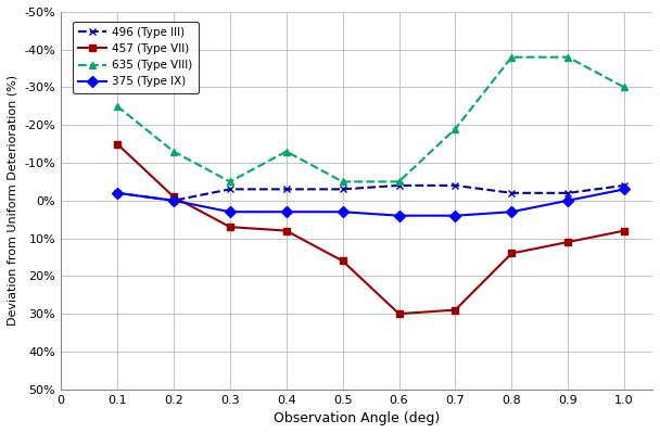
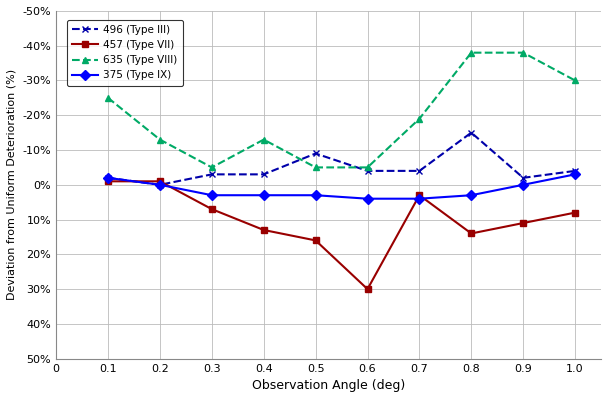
457 (Type VII)/0.1: -15% -> -1%
457 (Type VII)/0.4: 8% -> 13%
496 (Type III)/0.5: -3% -> -9%
457 (Type VII)/0.7: 29% -> 3%
496 (Type III)/0.8: -2% -> -15%
